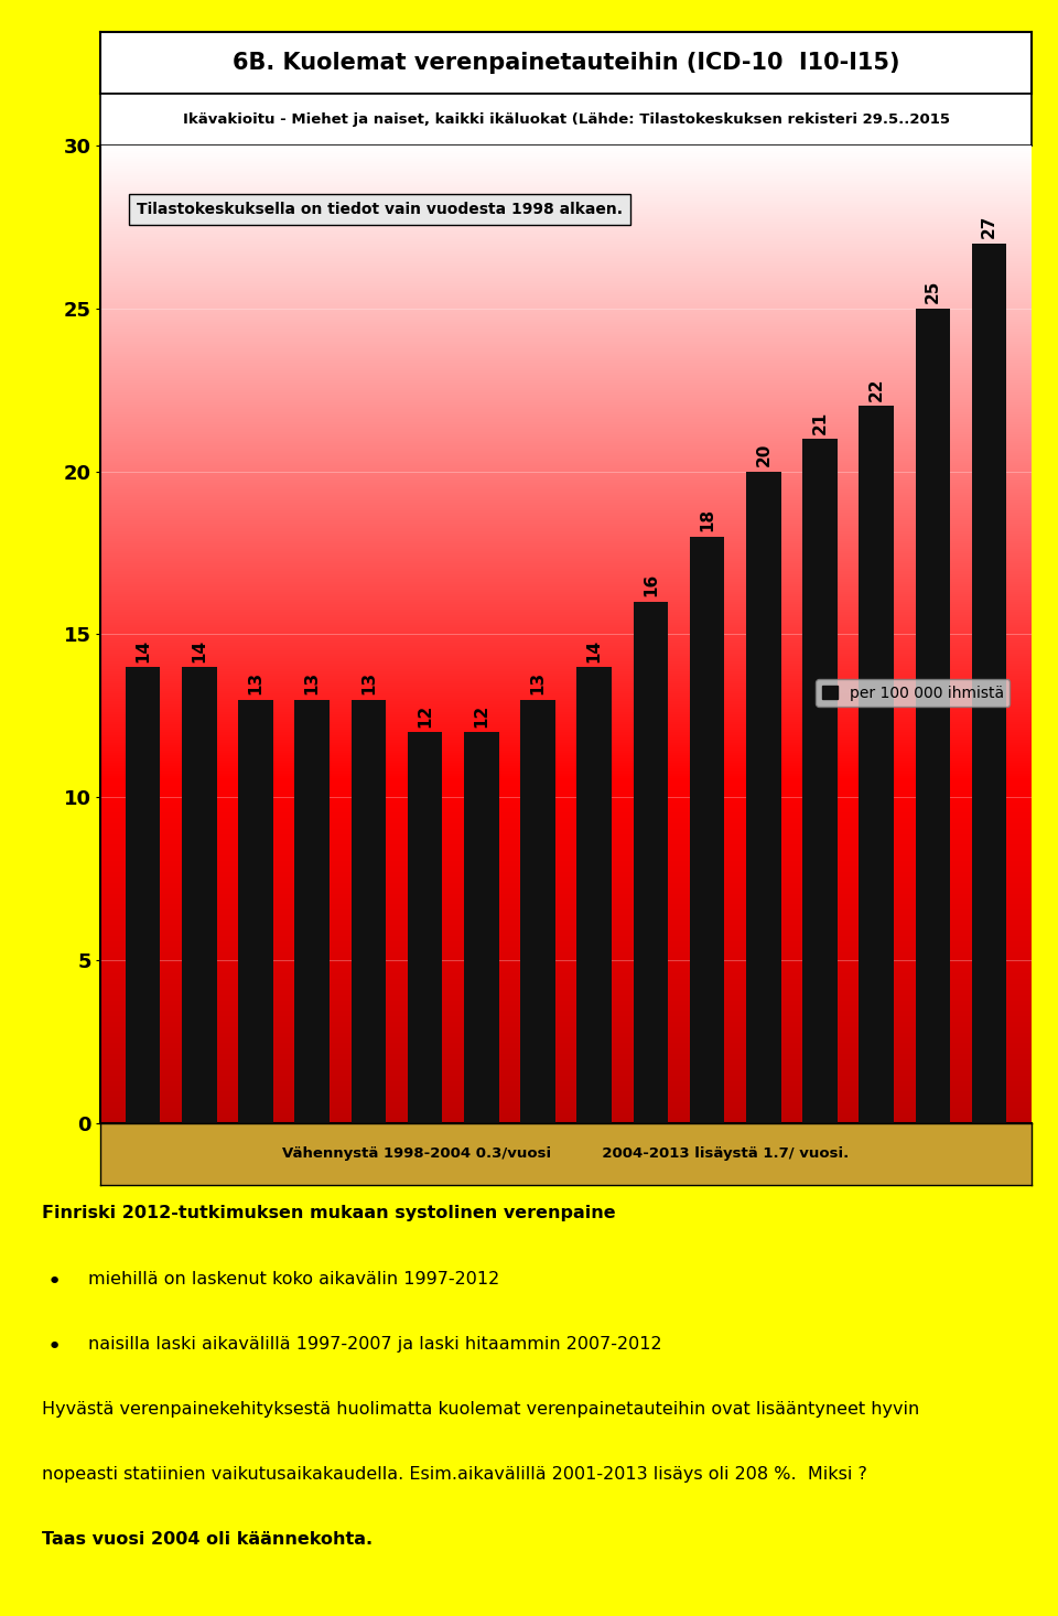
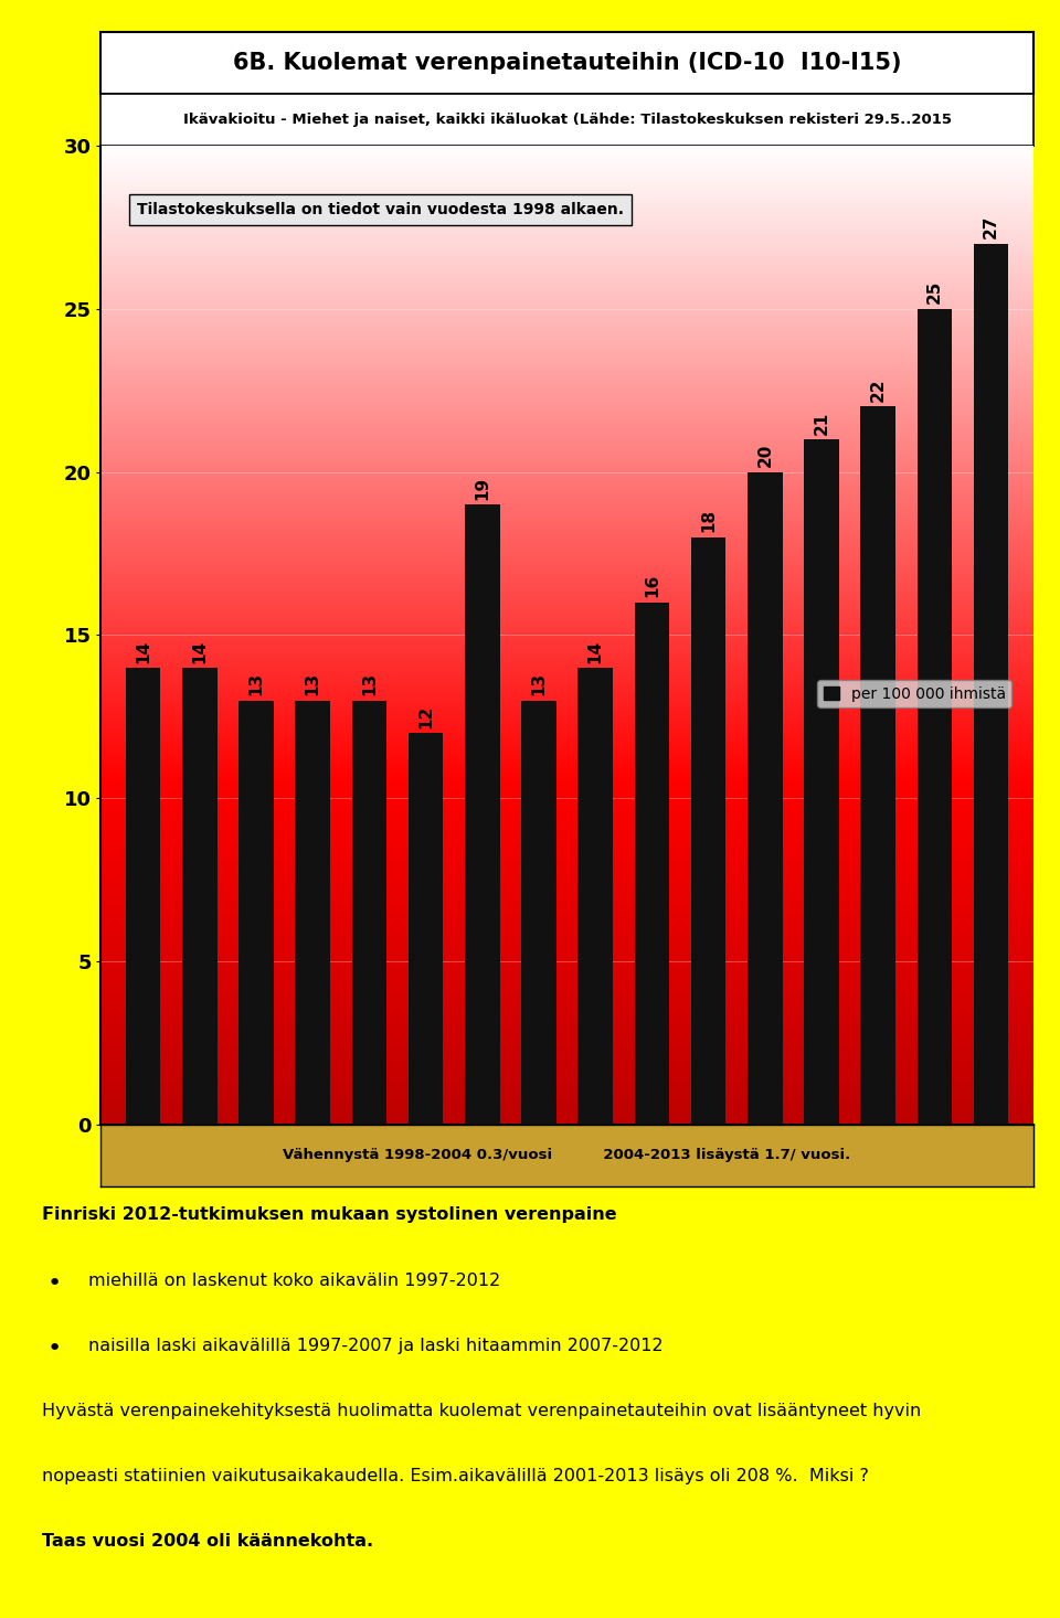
2004: 12 -> 19
